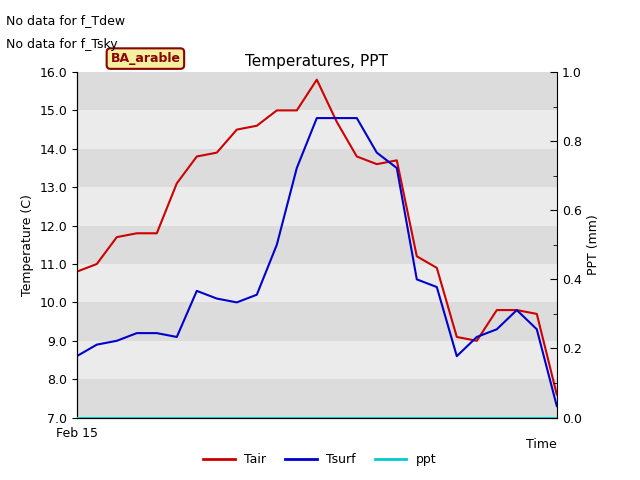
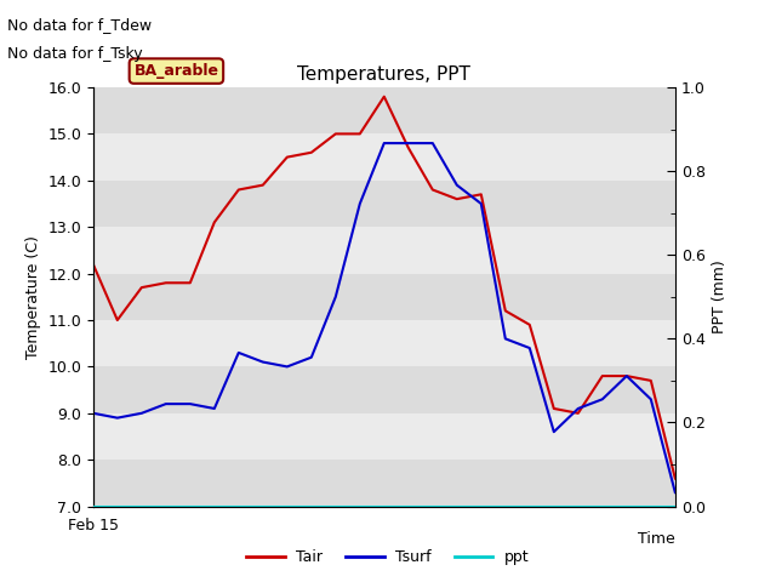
Tair/Feb 15: 10.8 -> 12.2
Tsurf/Feb 15: 8.6 -> 9.0
